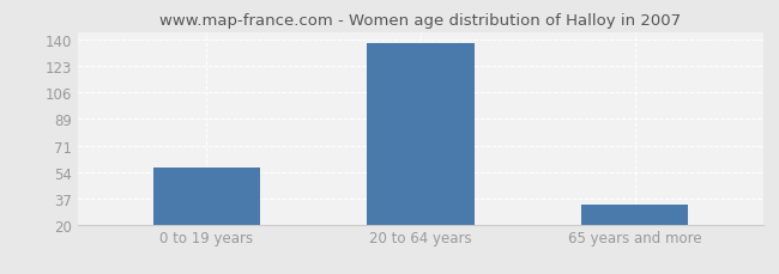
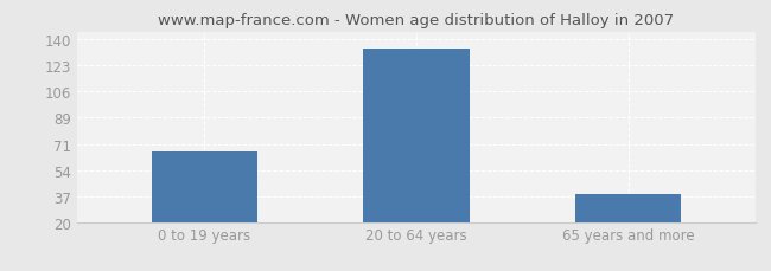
0 to 19 years: 57 -> 66
20 to 64 years: 138 -> 134
65 years and more: 33 -> 38
